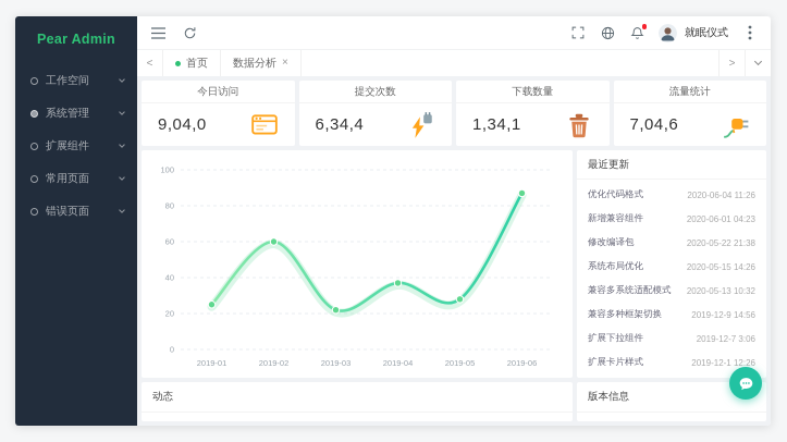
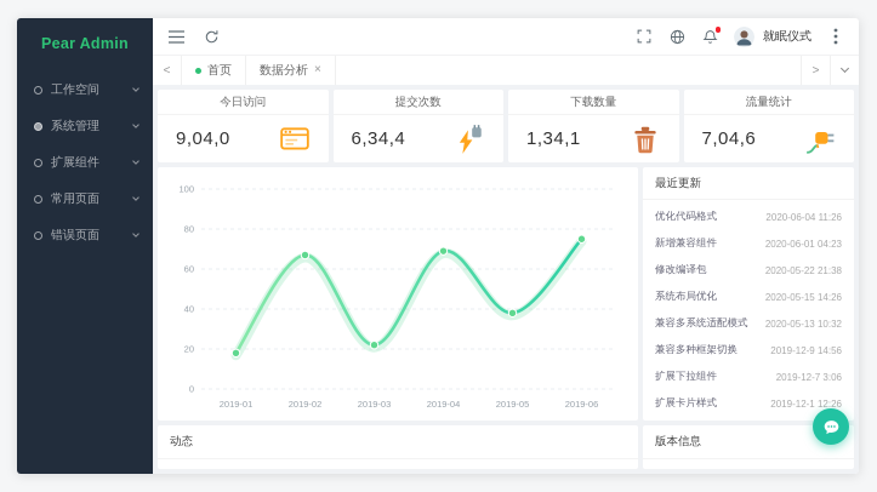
2019-01: 25 -> 18
2019-02: 60 -> 67
2019-04: 37 -> 69
2019-05: 28 -> 38
2019-06: 87 -> 75
